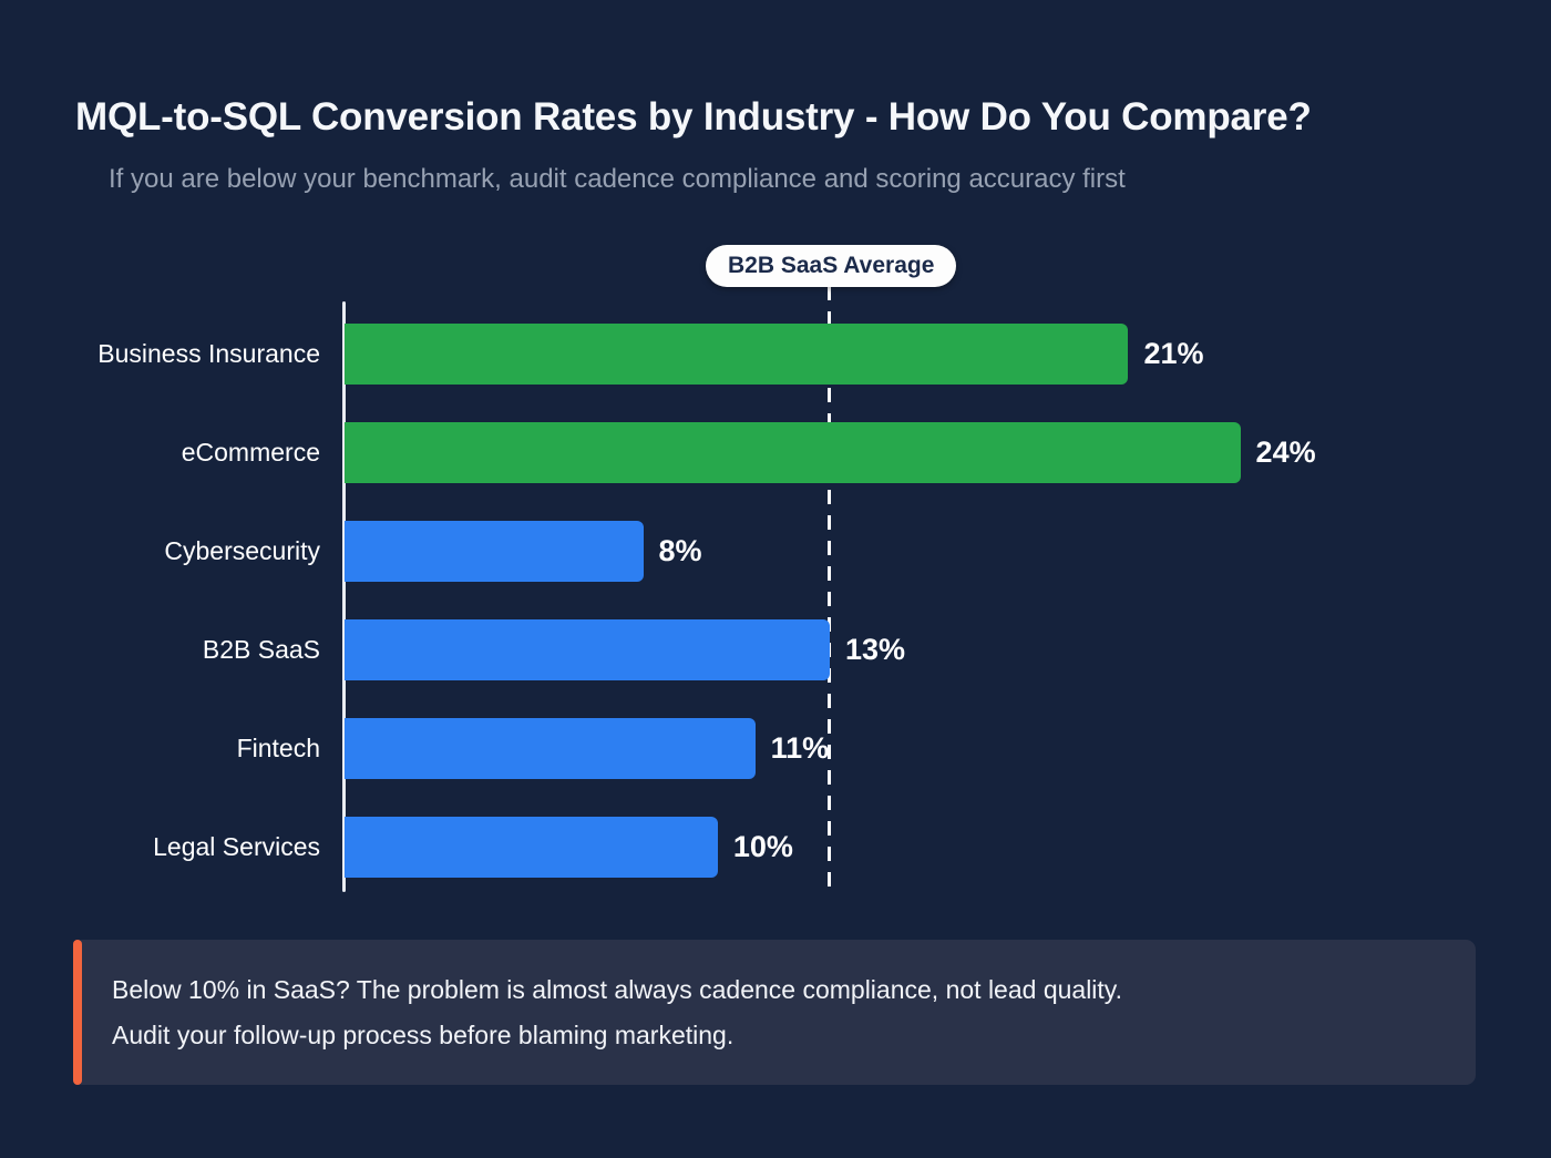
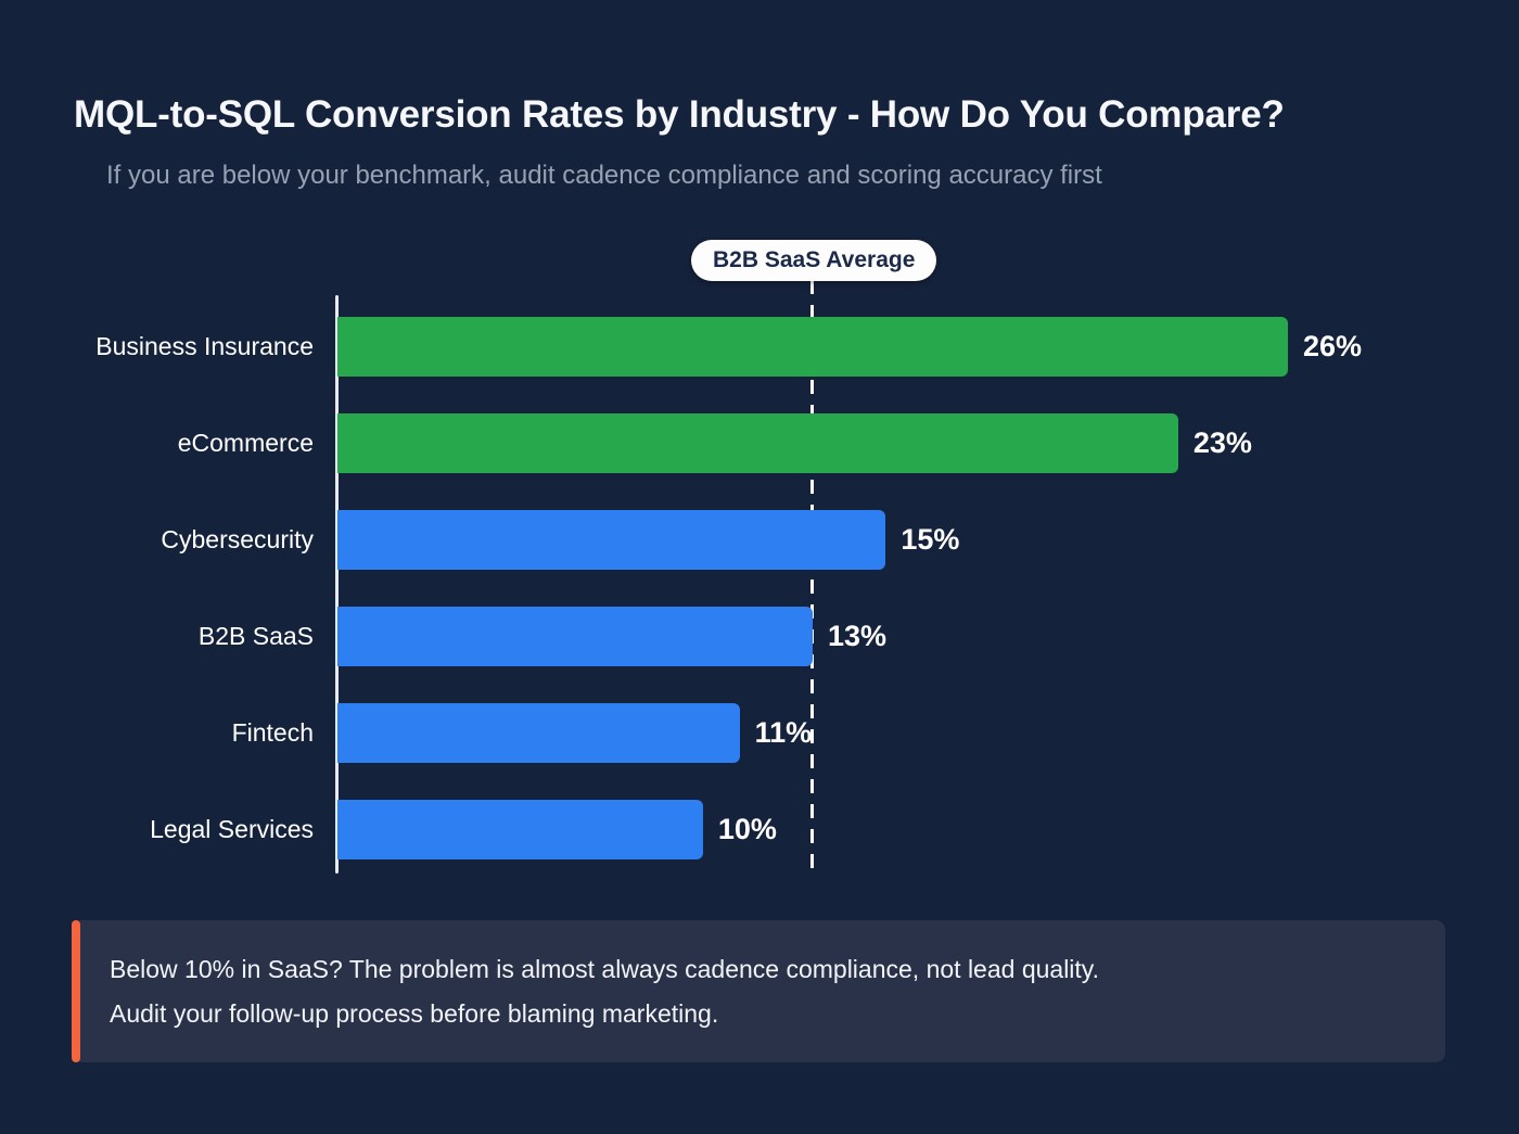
Business Insurance: 21% -> 26%
eCommerce: 24% -> 23%
Cybersecurity: 8% -> 15%
